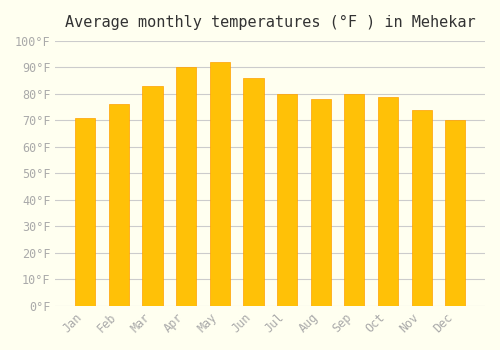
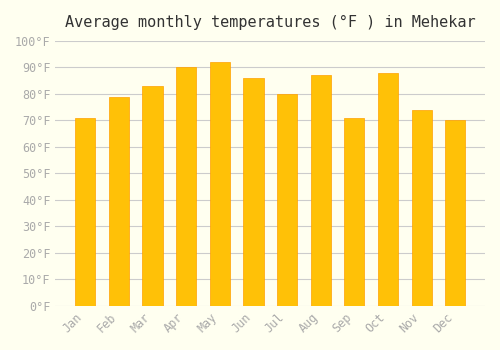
Feb: 76°F -> 79°F
Aug: 78°F -> 87°F
Sep: 80°F -> 71°F
Oct: 79°F -> 88°F
